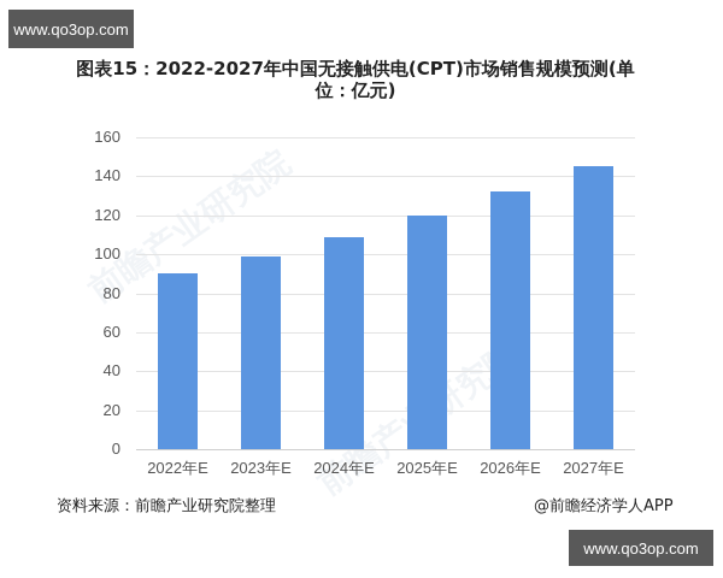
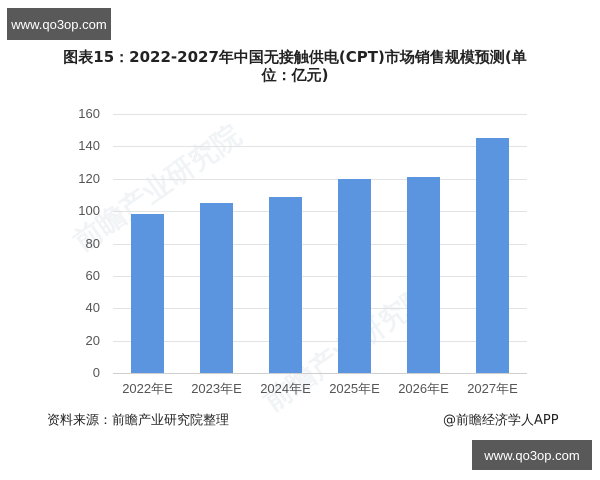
2022年E: 90 -> 98
2023年E: 99 -> 105
2026年E: 132 -> 121
